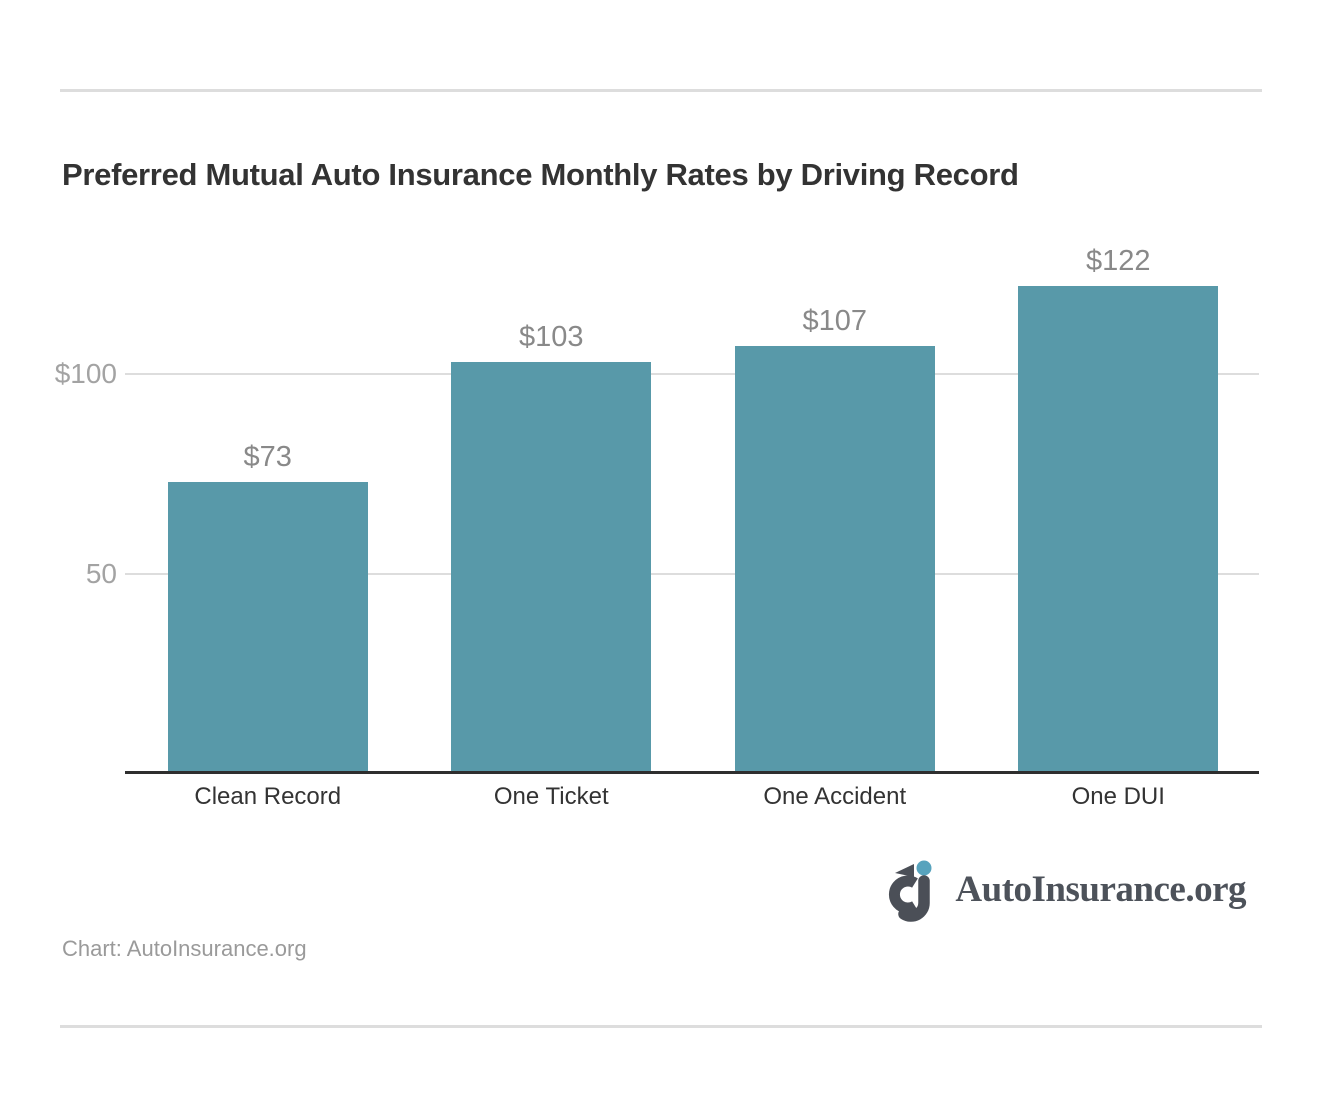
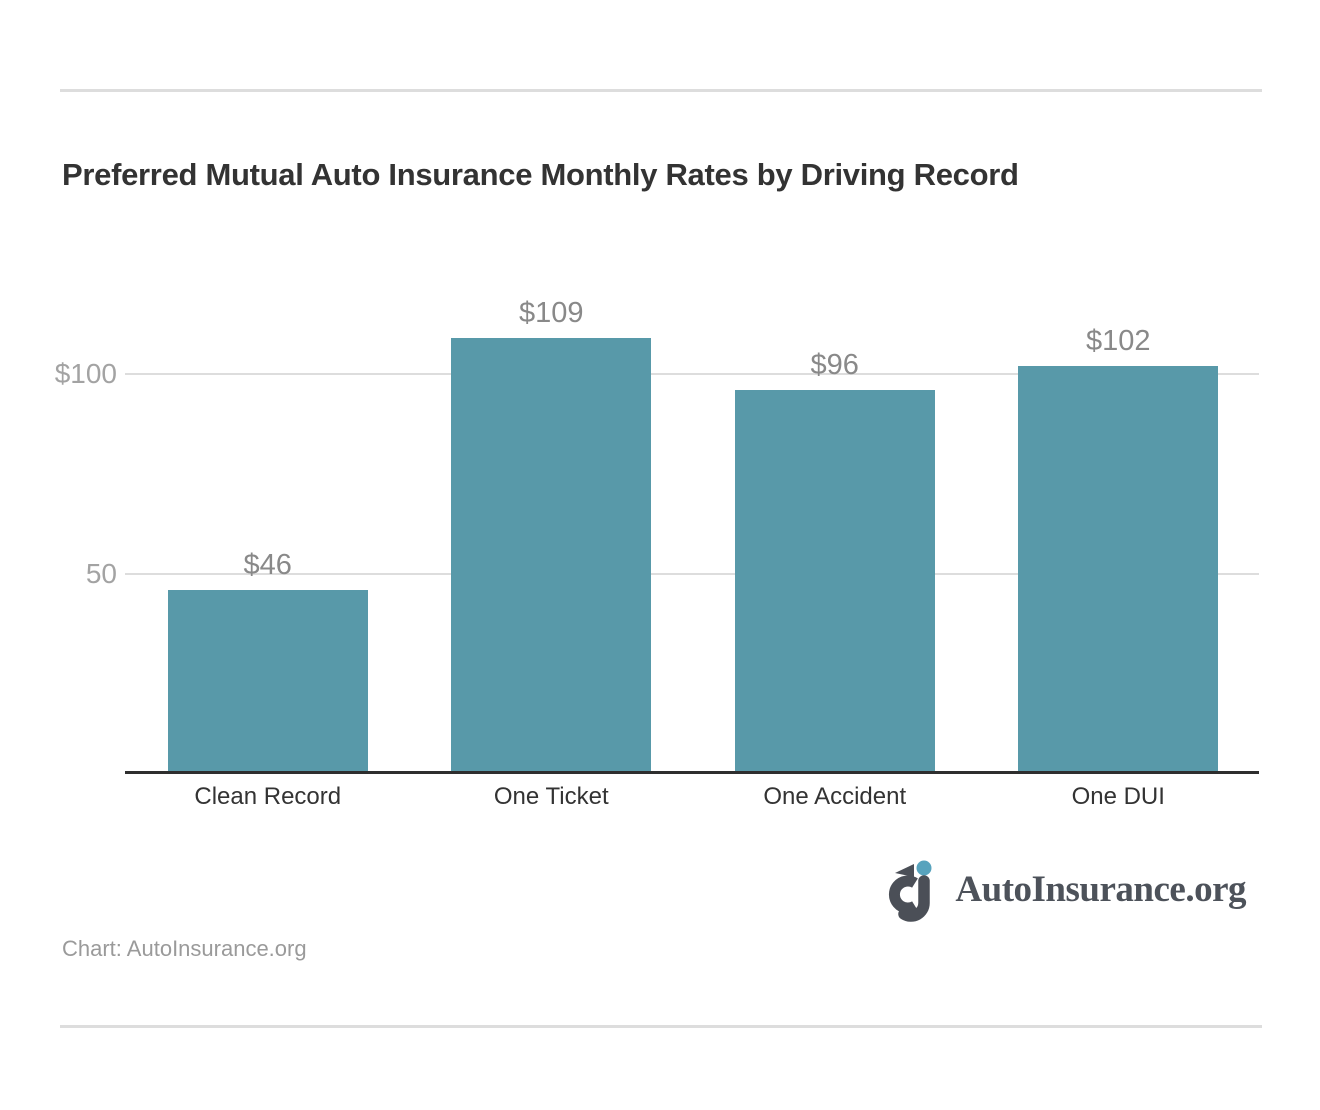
Clean Record: $73 -> $46
One Ticket: $103 -> $109
One Accident: $107 -> $96
One DUI: $122 -> $102
